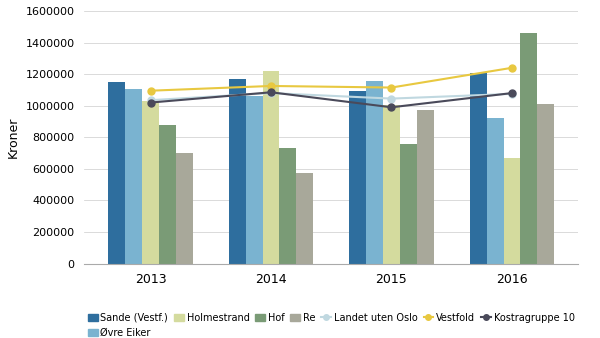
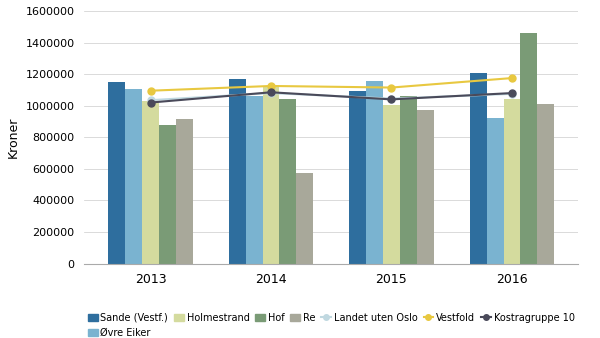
Re/2013: 700000 -> 920000
Holmestrand/2014: 1220000 -> 1120000
Hof/2014: 730000 -> 1040000
Kostragruppe 10/2015: 990000 -> 1040000
Hof/2015: 760000 -> 1060000
Holmestrand/2016: 670000 -> 1040000
Vestfold/2016: 1240000 -> 1180000
